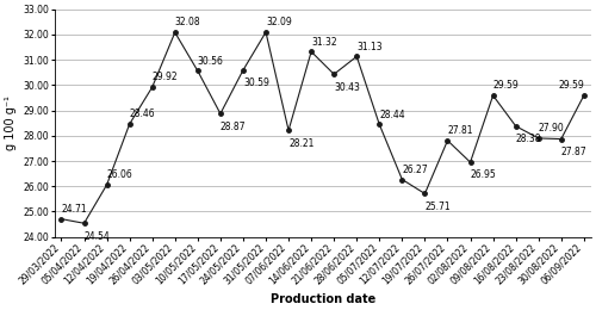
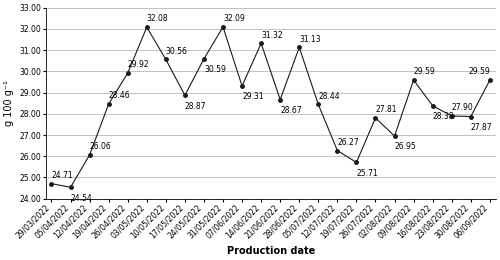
07/06/2022: 28.21 -> 29.31
21/06/2022: 30.43 -> 28.67
